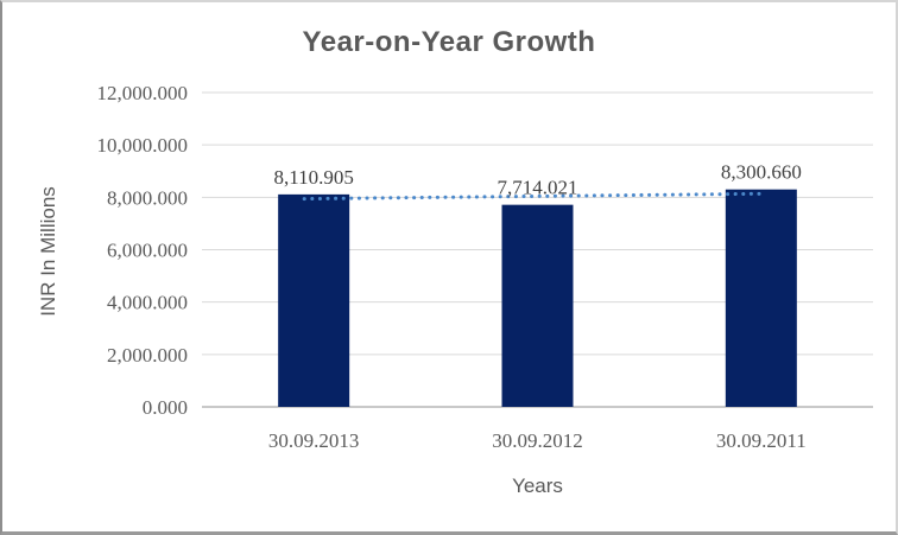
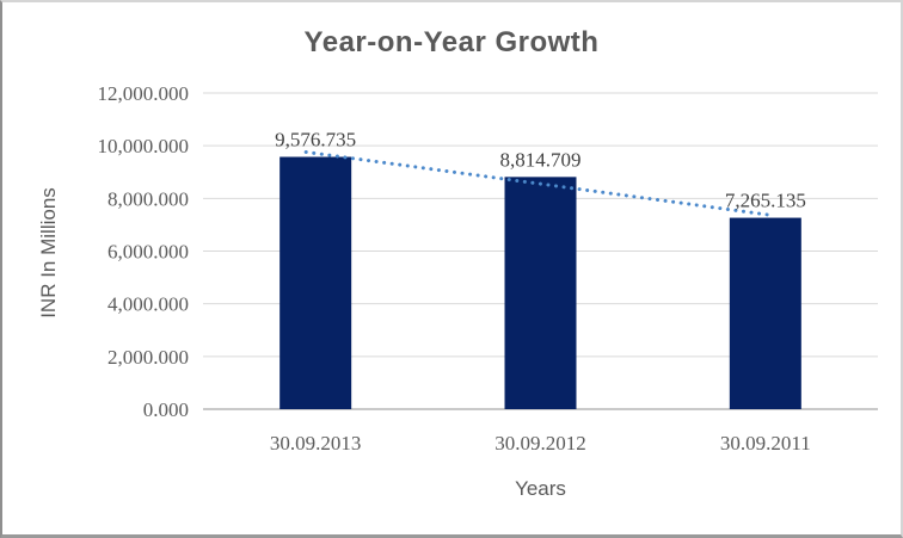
30.09.2013: 8,110.905 -> 9,576.735
30.09.2012: 7,714.021 -> 8,814.709
30.09.2011: 8,300.660 -> 7,265.135
